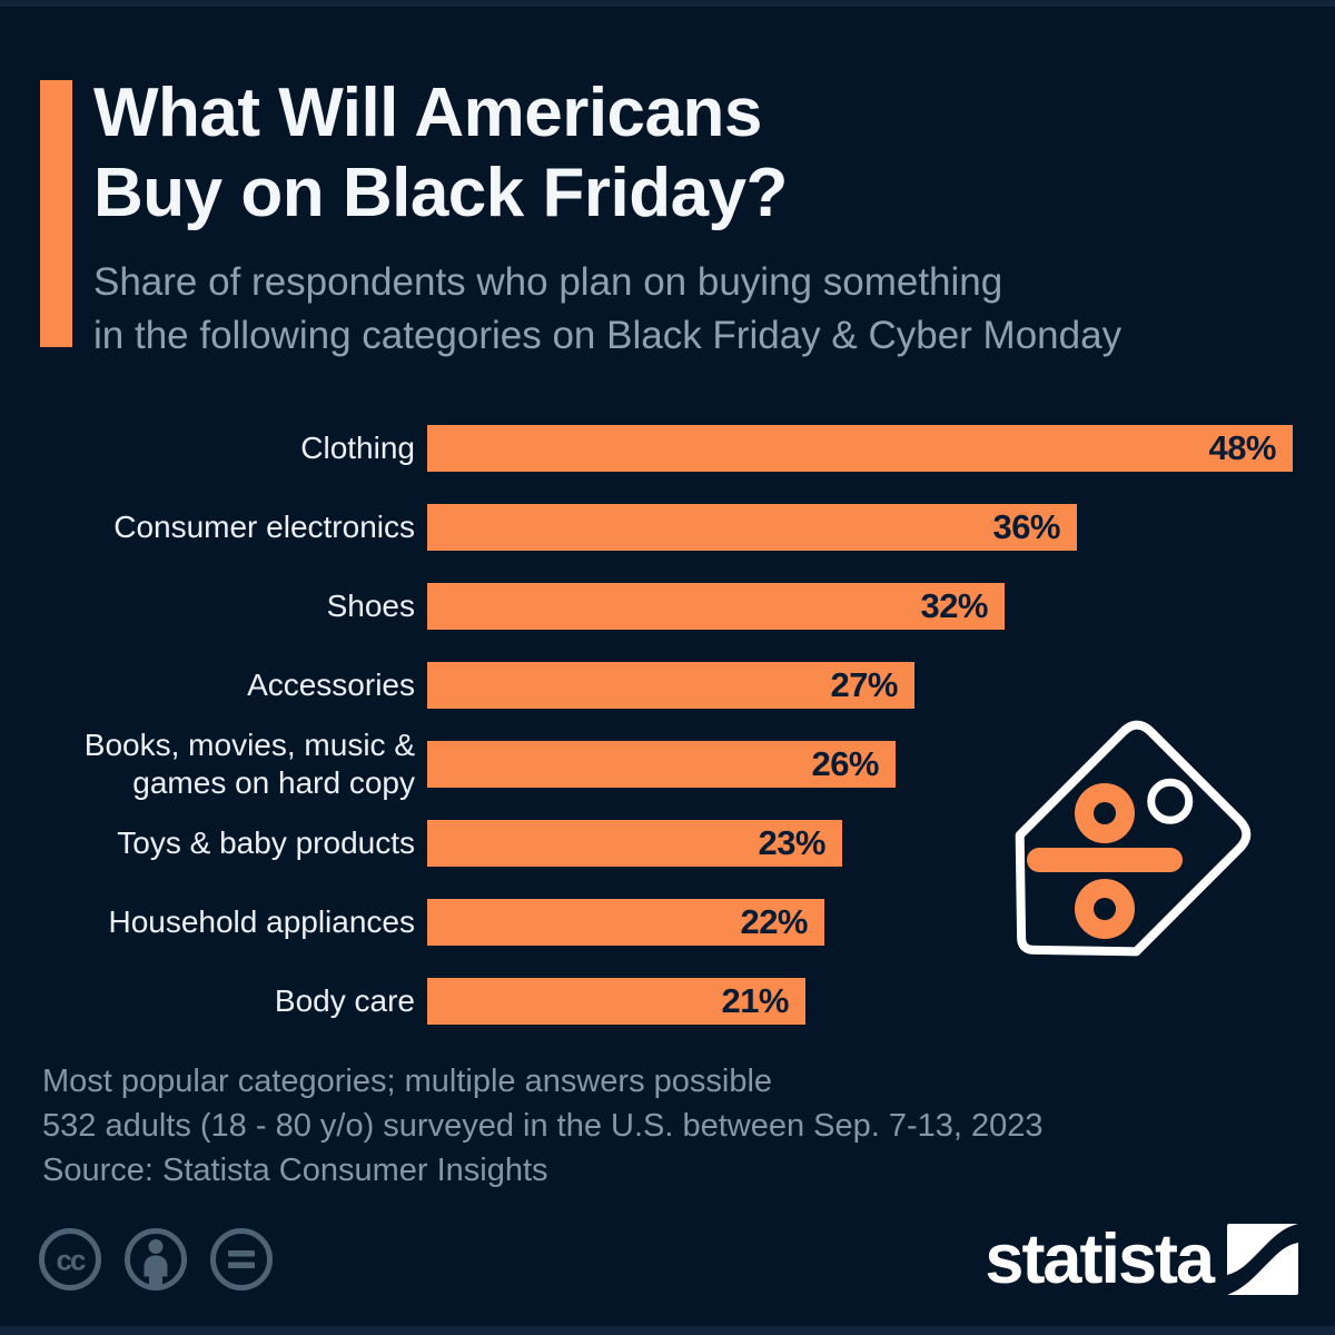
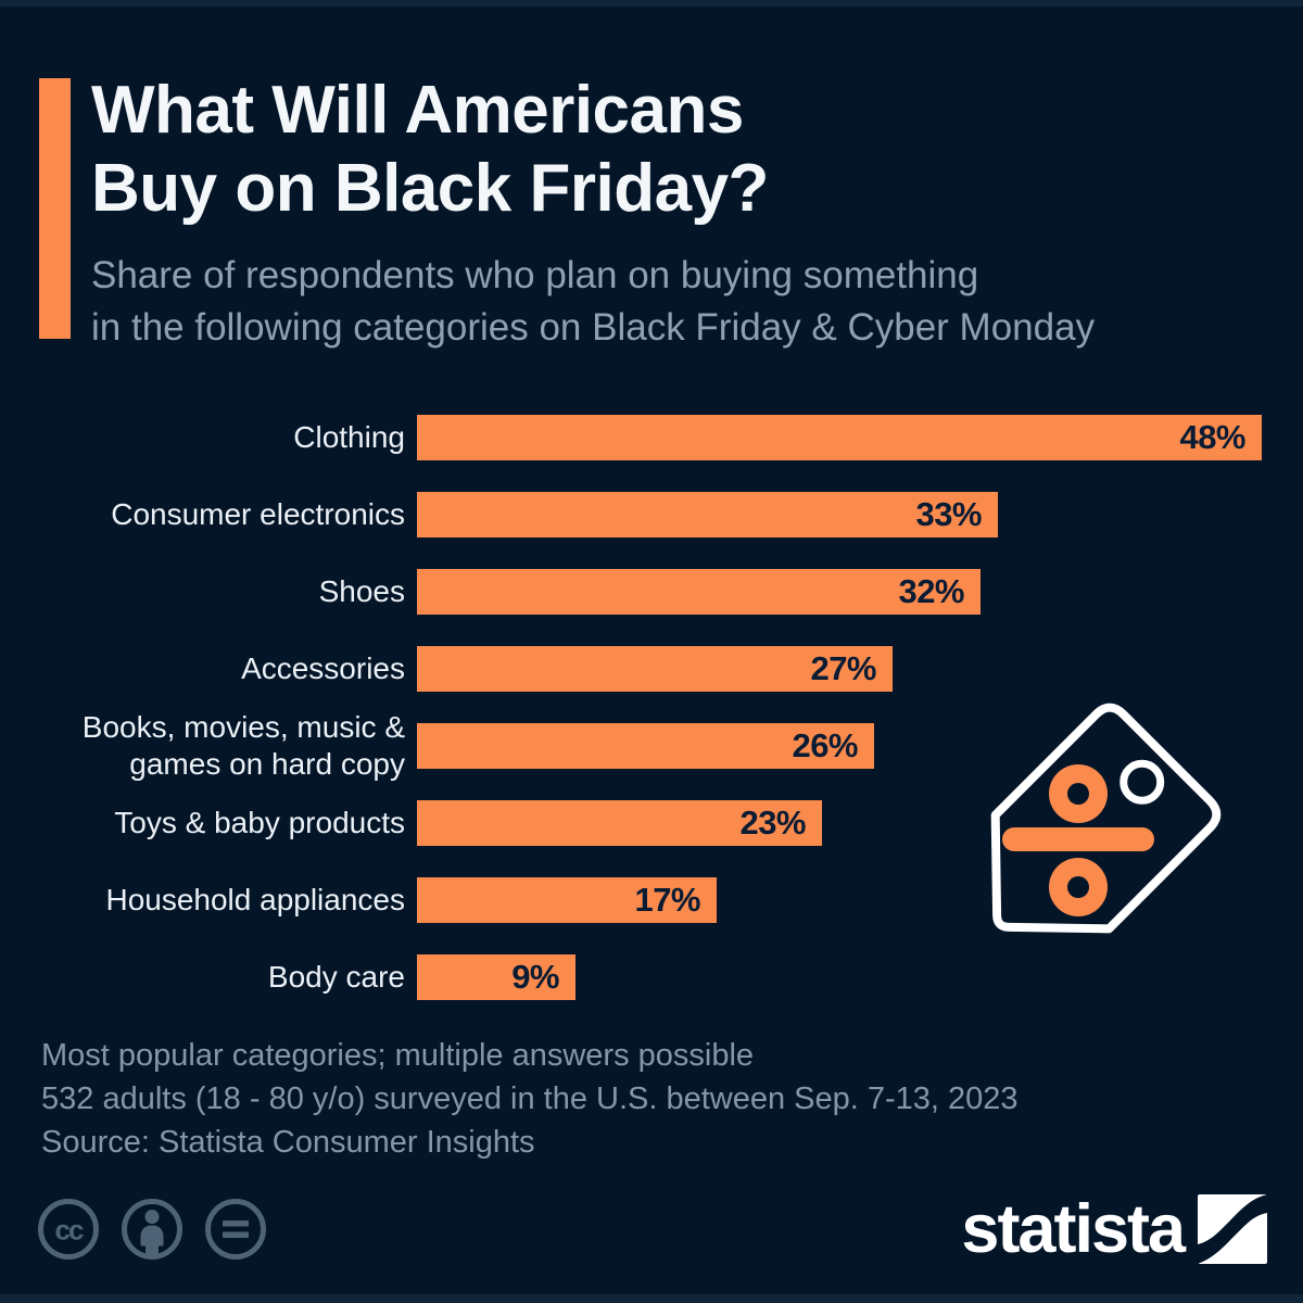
Consumer electronics: 36% -> 33%
Household appliances: 22% -> 17%
Body care: 21% -> 9%
